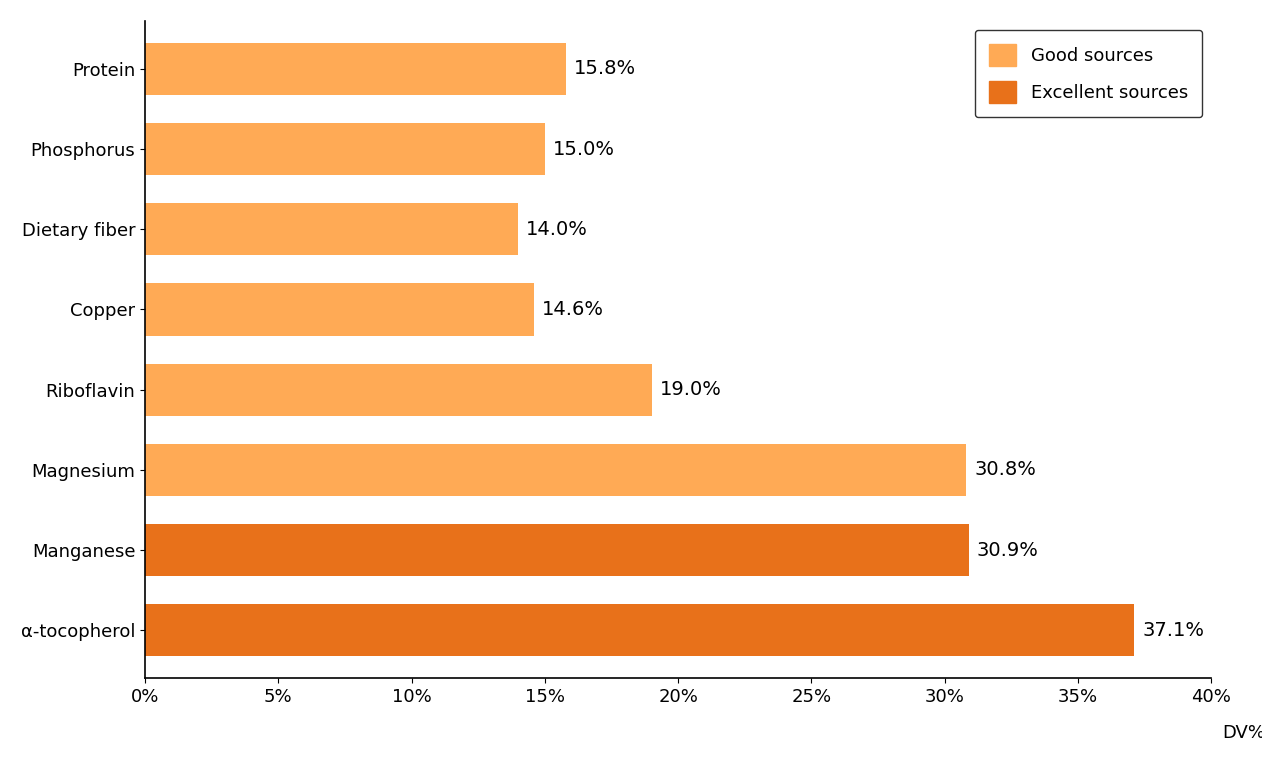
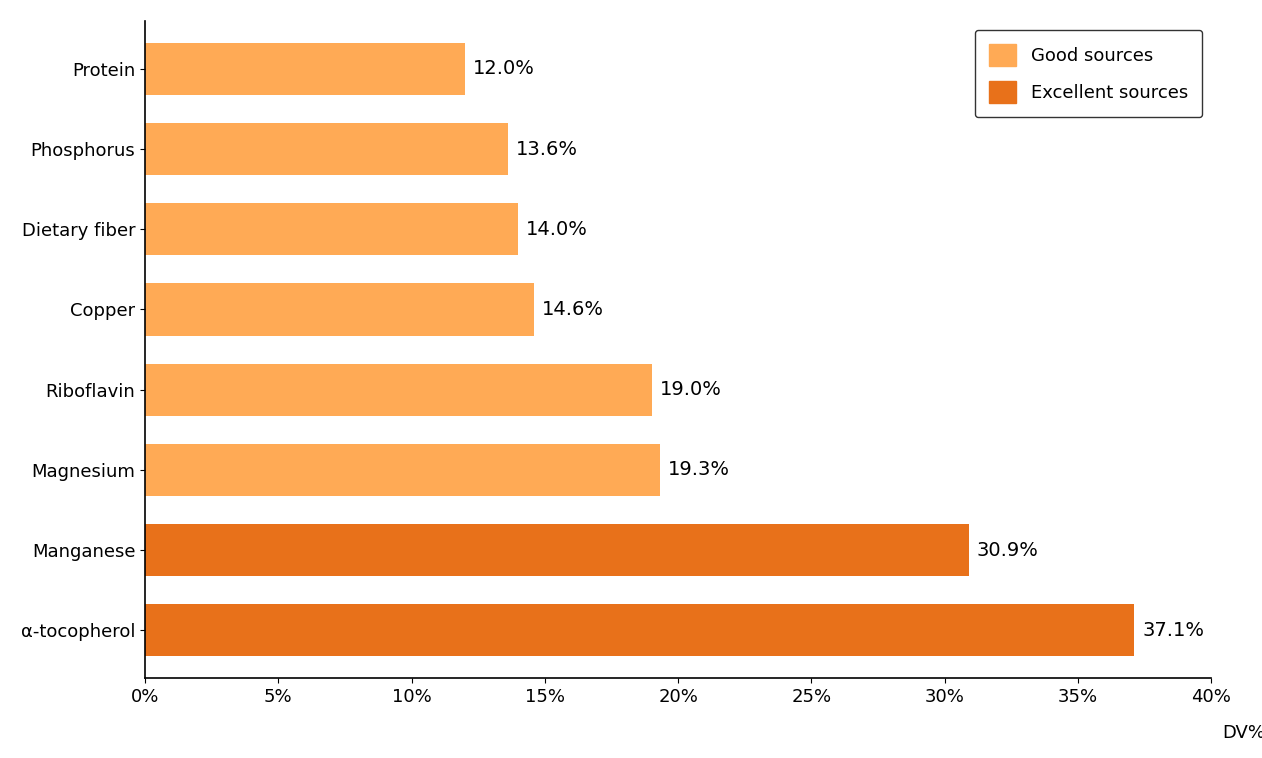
Protein: 15.8% -> 12.0%
Phosphorus: 15.0% -> 13.6%
Magnesium: 30.8% -> 19.3%
